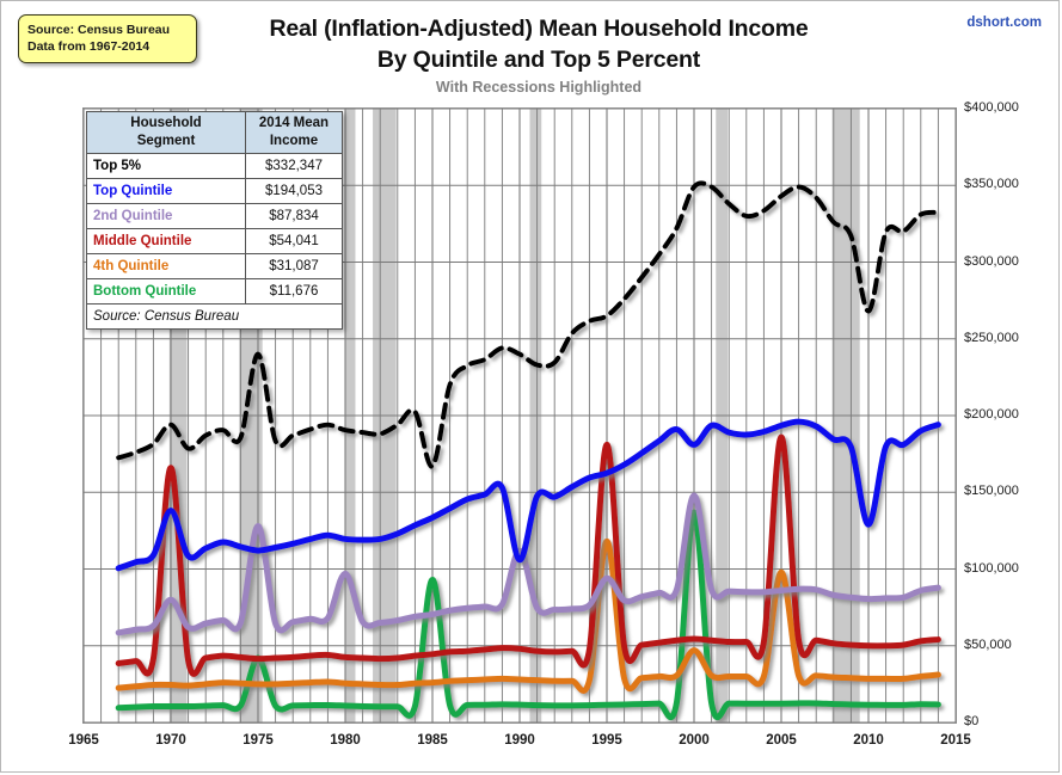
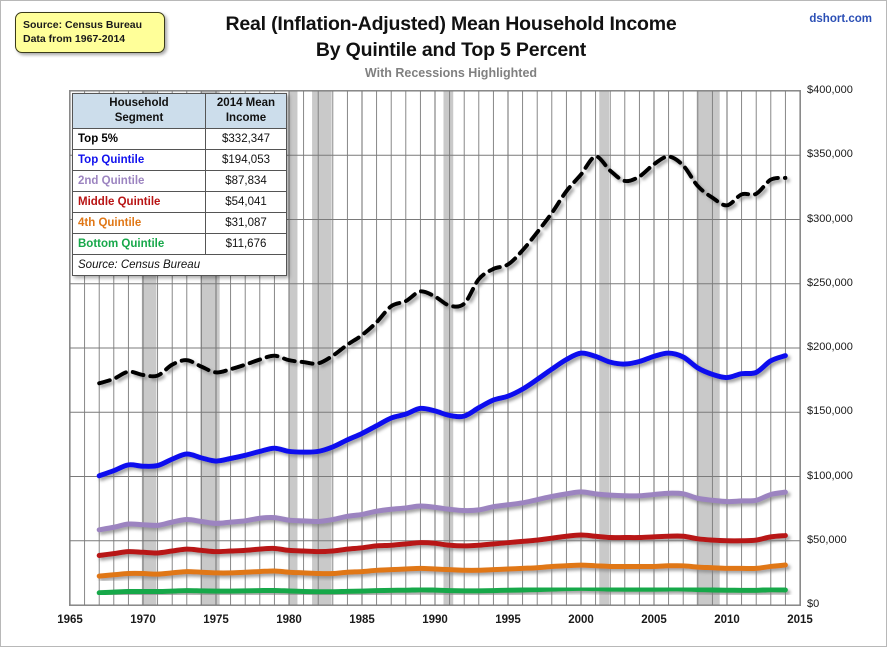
Top 5%/1970: $194000 -> $179000
Top Quintile/1970: $138000 -> $108000
2nd Quintile/1970: $80000 -> $62000
Middle Quintile/1970: $166000 -> $41000
Top 5%/1975: $240000 -> $181000
2nd Quintile/1975: $128000 -> $64000
Bottom Quintile/1975: $42000 -> $11000
2nd Quintile/1980: $97000 -> $66000
Top 5%/1985: $167000 -> $210000
Bottom Quintile/1985: $93000 -> $11000
Top Quintile/1990: $106000 -> $151000
2nd Quintile/1990: $112000 -> $76000
2nd Quintile/1995: $94000 -> $78000
Middle Quintile/1995: $181000 -> $48000
4th Quintile/1995: $118000 -> $28000
Top 5%/2000: $349000 -> $335000
Top Quintile/2000: $181000 -> $196000
2nd Quintile/2000: $148000 -> $88000
4th Quintile/2000: $47000 -> $31000
Bottom Quintile/2000: $137000 -> $13000
Middle Quintile/2005: $186000 -> $53000
4th Quintile/2005: $98000 -> $30000
Top 5%/2010: $268000 -> $311000
Top Quintile/2010: $129000 -> $177000
